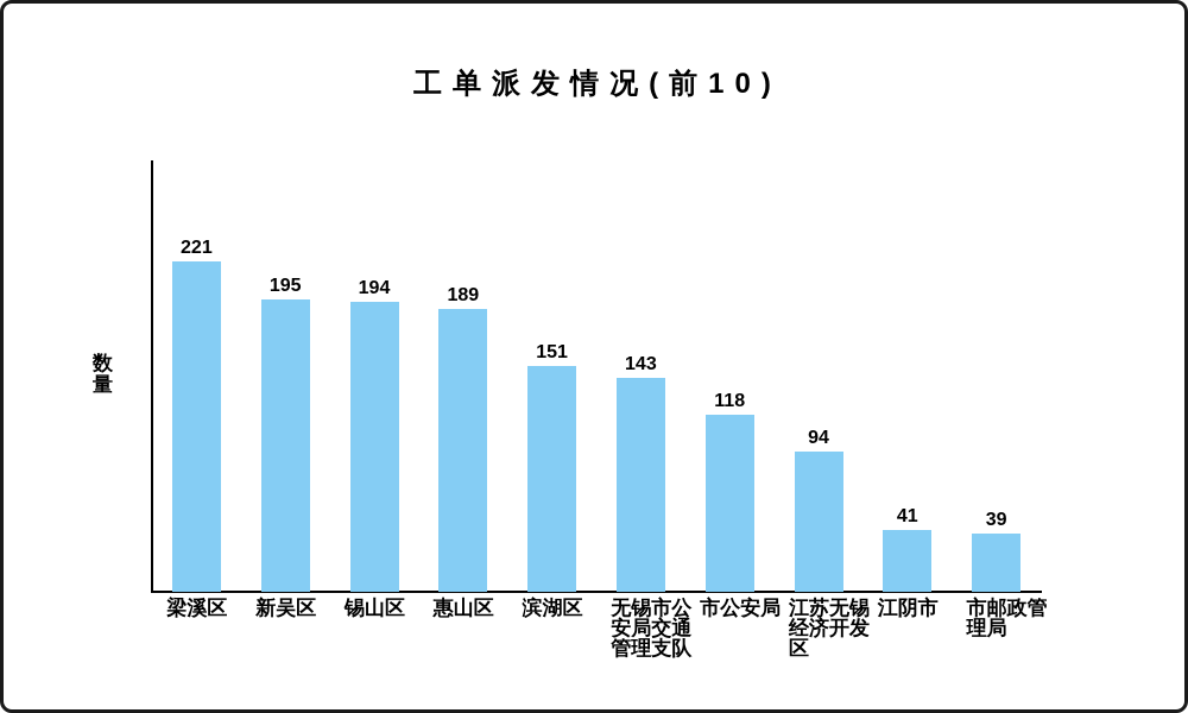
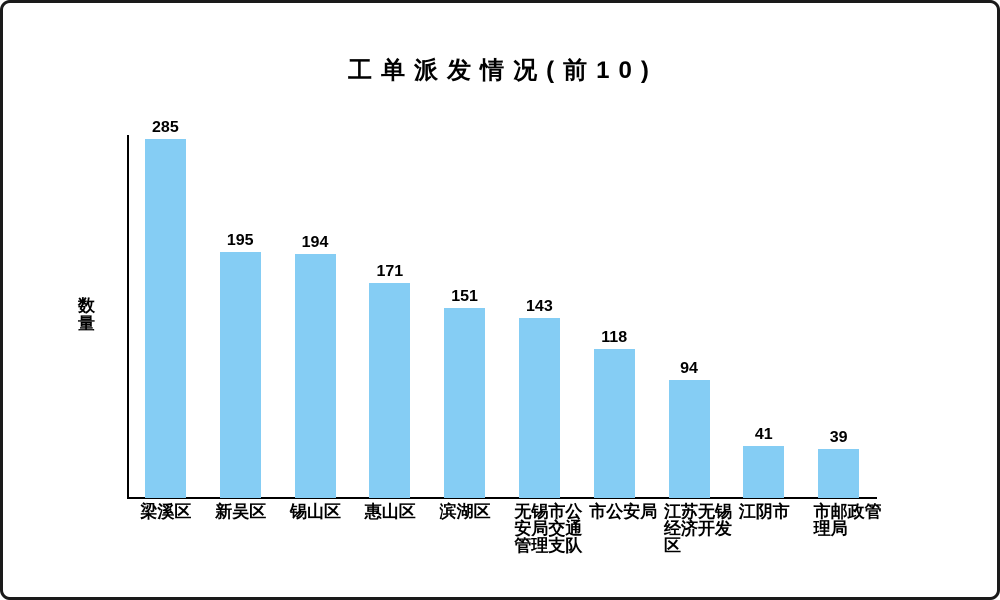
梁溪区: 221 -> 285
惠山区: 189 -> 171
